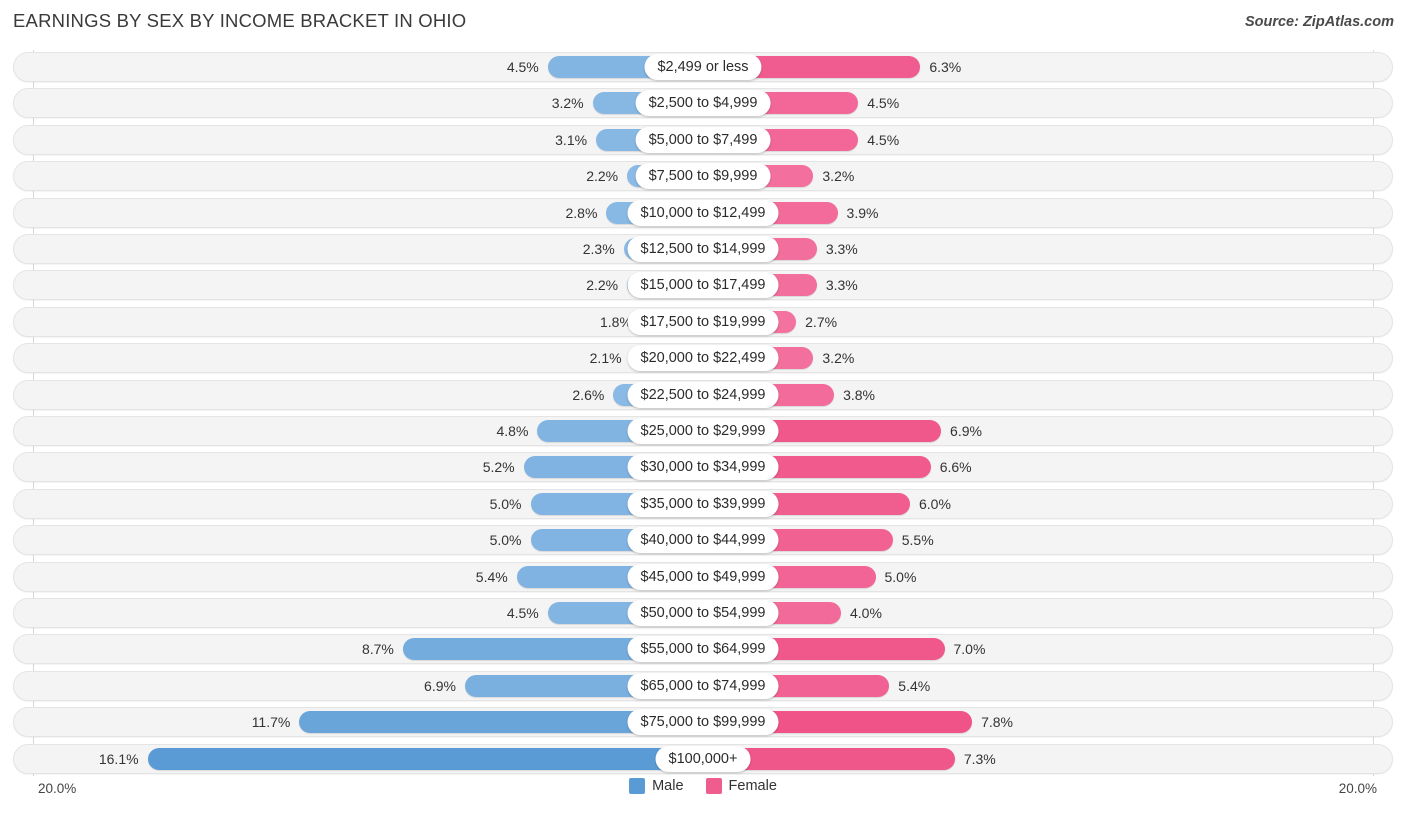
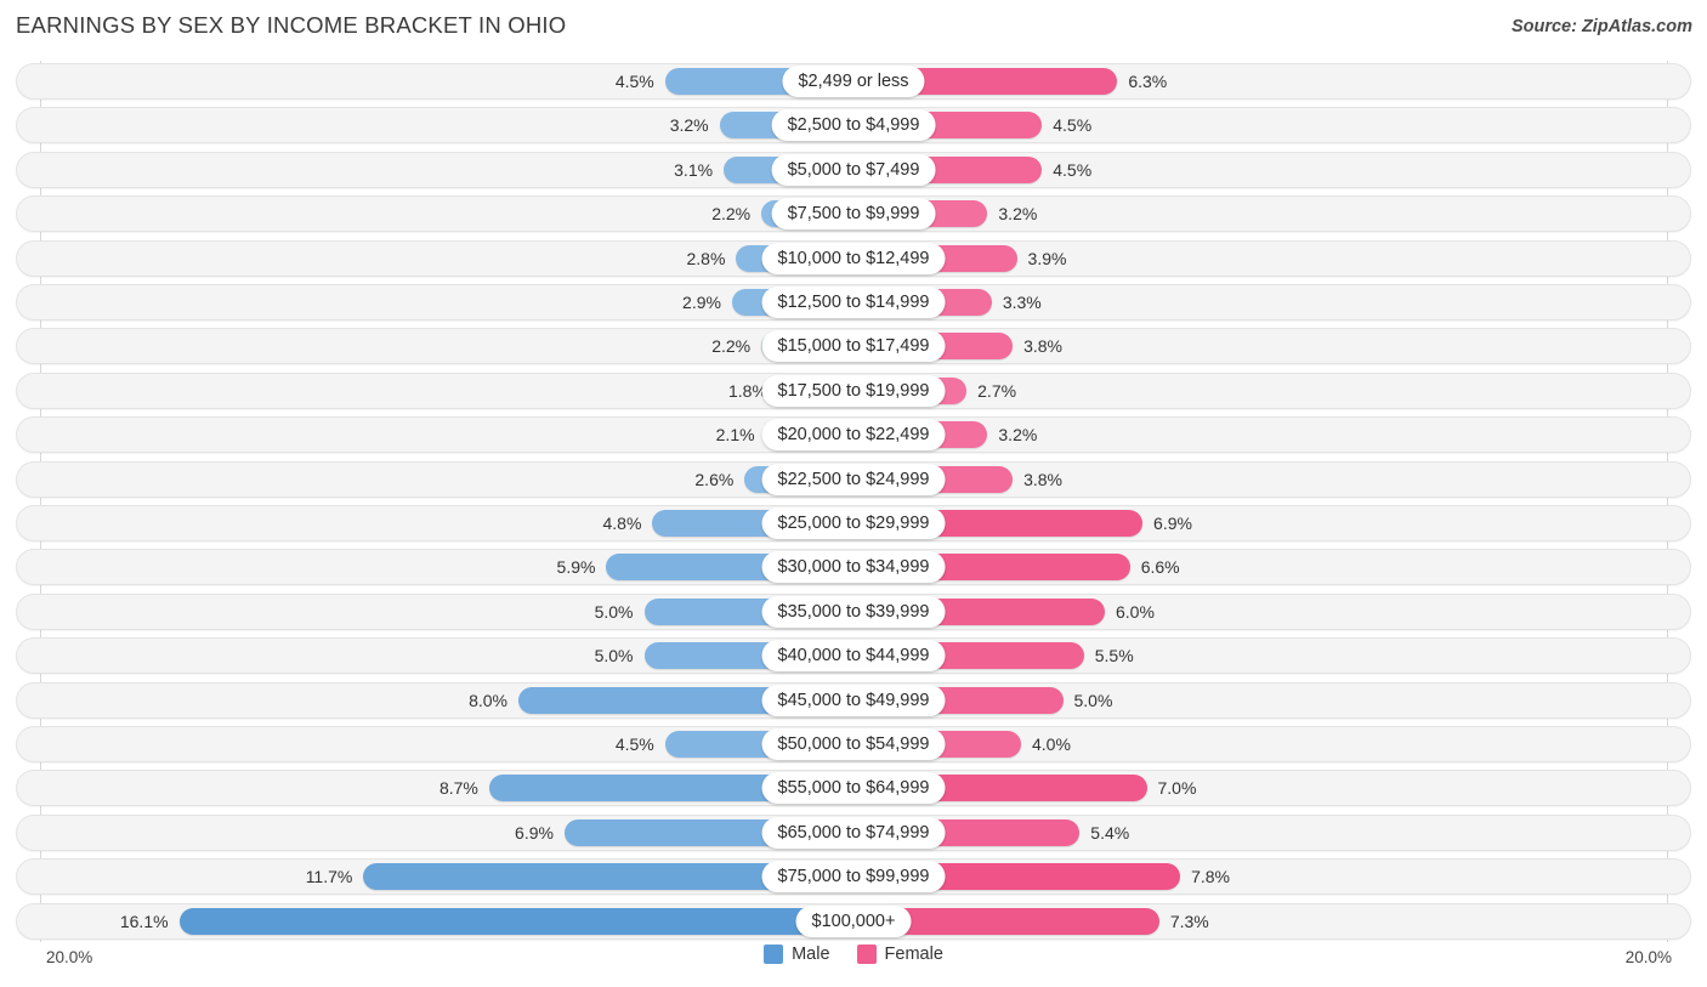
Male/$12,500 to $14,999: 2.3% -> 2.9%
Female/$15,000 to $17,499: 3.3% -> 3.8%
Male/$30,000 to $34,999: 5.2% -> 5.9%
Male/$45,000 to $49,999: 5.4% -> 8.0%
